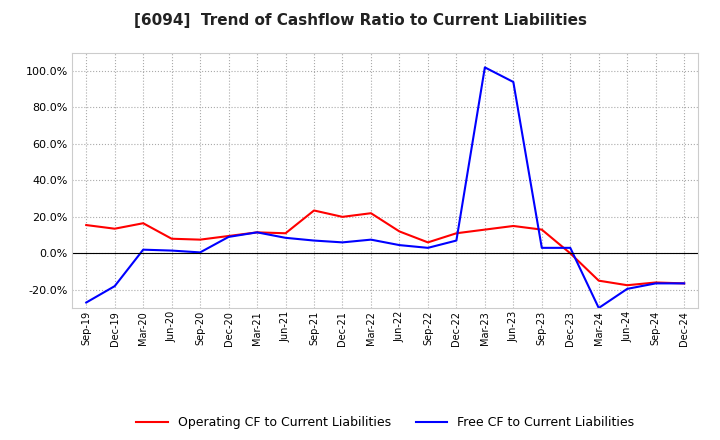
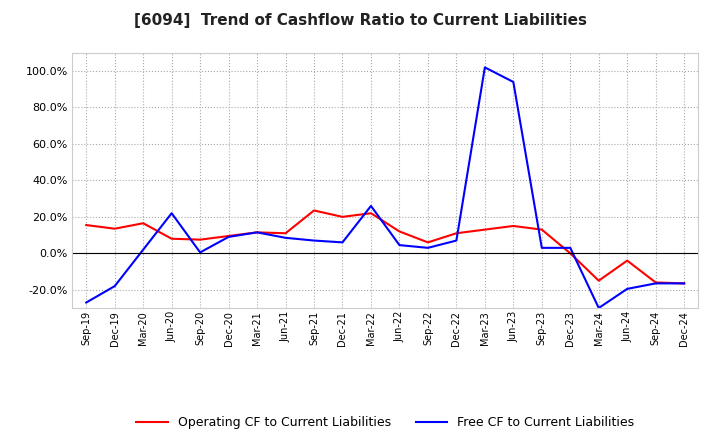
Free CF to Current Liabilities/Jun-20: 2% -> 22%
Free CF to Current Liabilities/Mar-22: 8% -> 26%
Operating CF to Current Liabilities/Jun-24: -18% -> -4%
